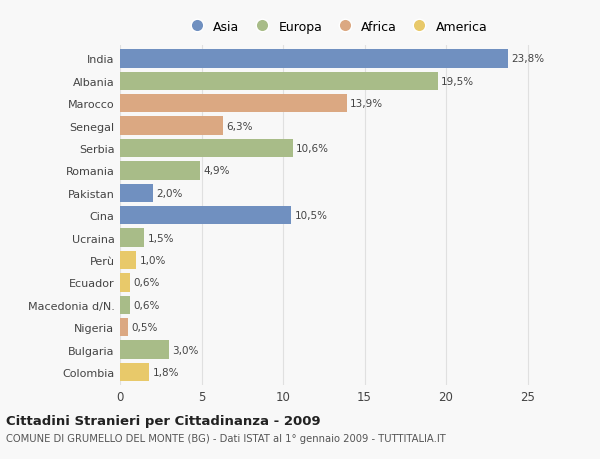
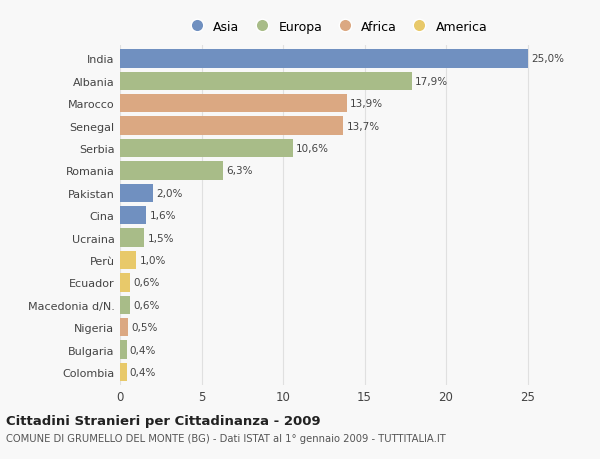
India: 23,8% -> 25,0%
Albania: 19,5% -> 17,9%
Senegal: 6,3% -> 13,7%
Romania: 4,9% -> 6,3%
Cina: 10,5% -> 1,6%
Bulgaria: 3,0% -> 0,4%
Colombia: 1,8% -> 0,4%
